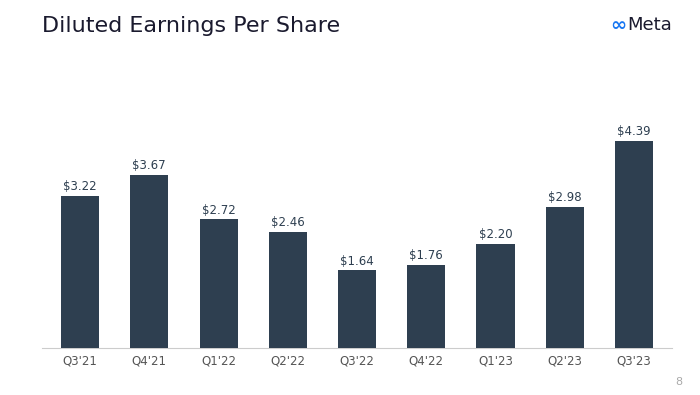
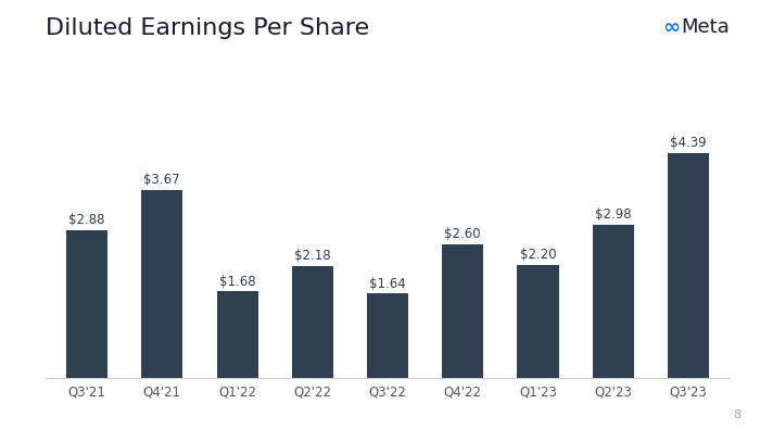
Q3'21: $3.22 -> $2.88
Q1'22: $2.72 -> $1.68
Q2'22: $2.46 -> $2.18
Q4'22: $1.76 -> $2.60
